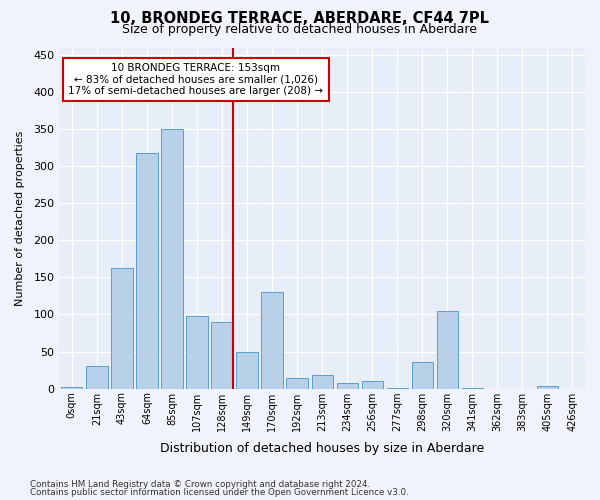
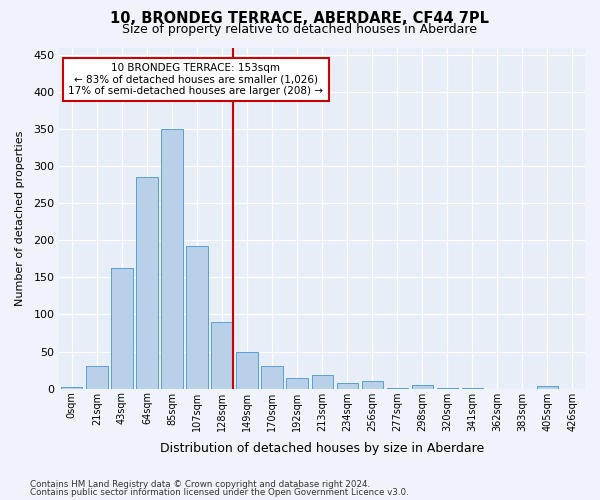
64sqm: 318 -> 285
107sqm: 98 -> 192
170sqm: 130 -> 30
298sqm: 36 -> 5
320sqm: 104 -> 1
